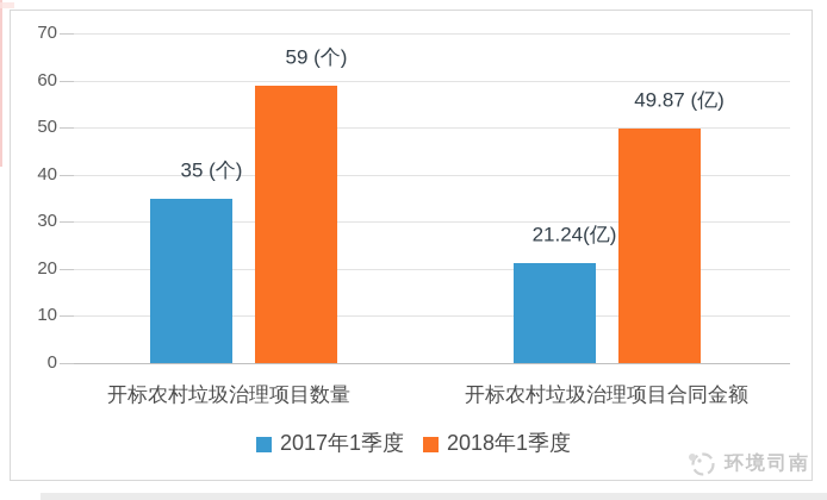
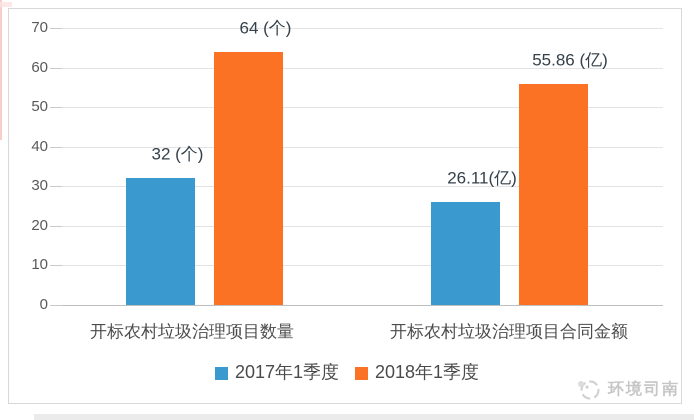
2017年1季度/开标农村垃圾治理项目数量: 35 -> 32
2018年1季度/开标农村垃圾治理项目数量: 59 -> 64
2017年1季度/开标农村垃圾治理项目合同金额: 21.24 -> 26.11
2018年1季度/开标农村垃圾治理项目合同金额: 49.87 -> 55.86
